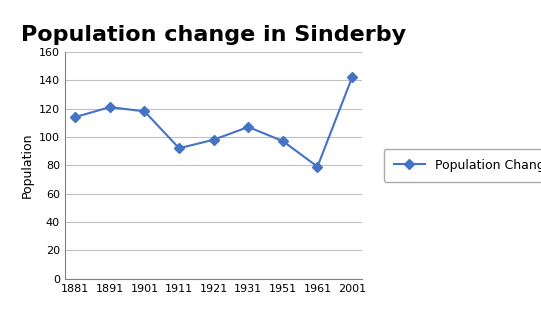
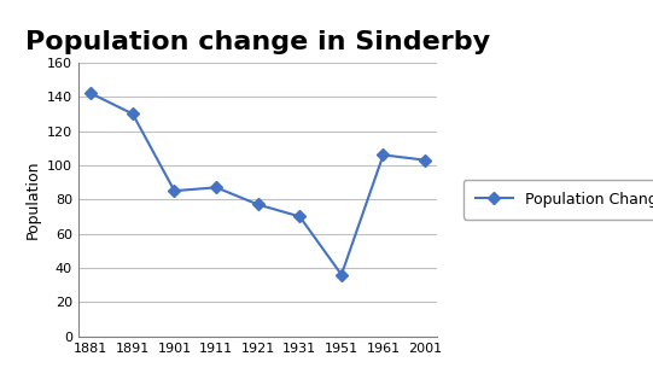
1881: 114 -> 142
1891: 121 -> 130
1901: 118 -> 85
1911: 92 -> 87
1921: 98 -> 77
1931: 107 -> 70
1951: 97 -> 36
1961: 79 -> 106
2001: 142 -> 103
